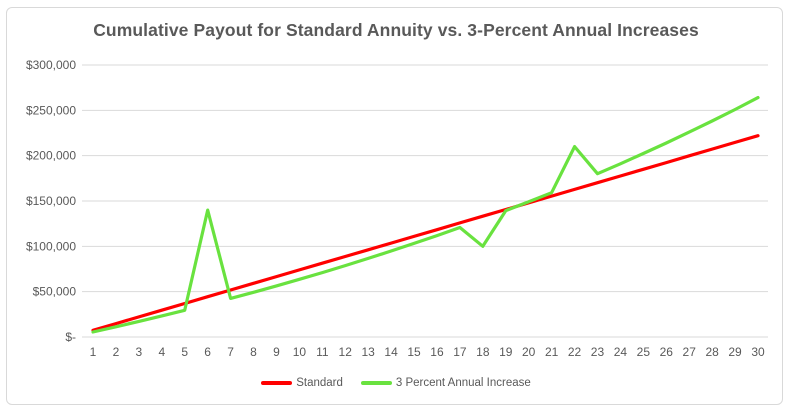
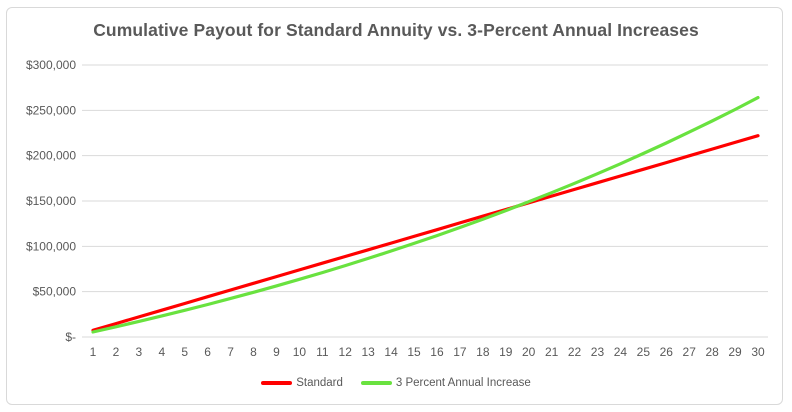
3 Percent Annual Increase/6: $140000 -> $40000
3 Percent Annual Increase/18: $100000 -> $130000
3 Percent Annual Increase/22: $210000 -> $170000
